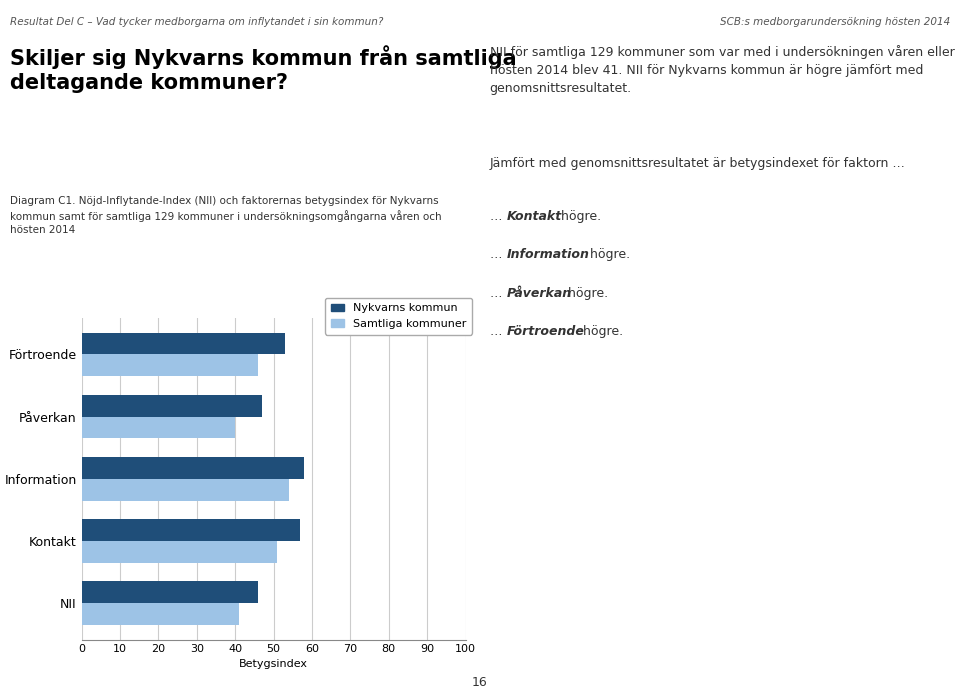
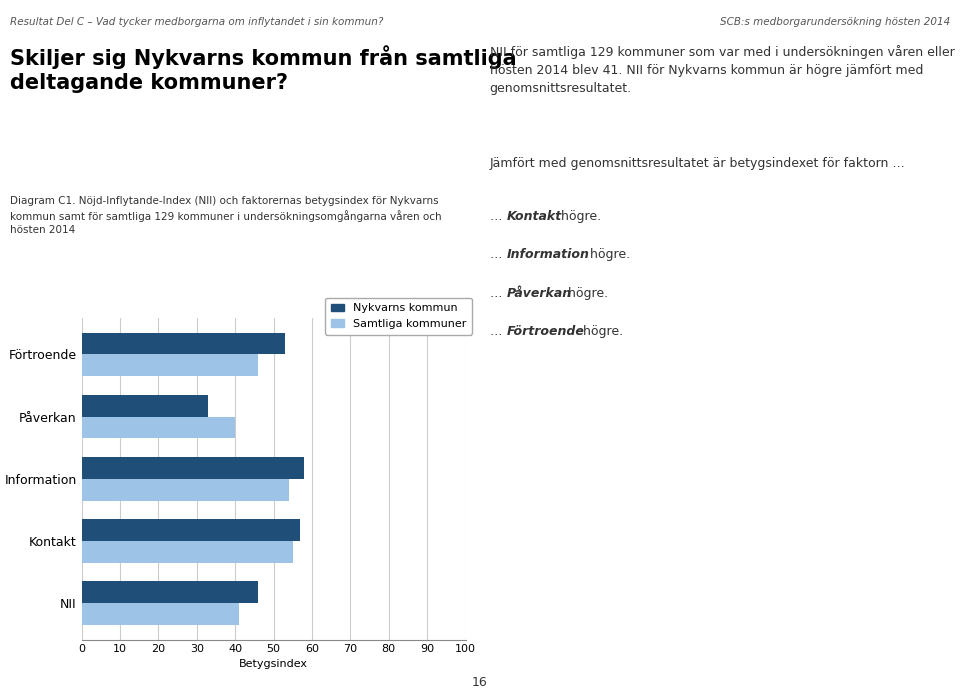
Nykvarns kommun/Påverkan: 47 -> 33
Samtliga kommuner/Kontakt: 51 -> 55
